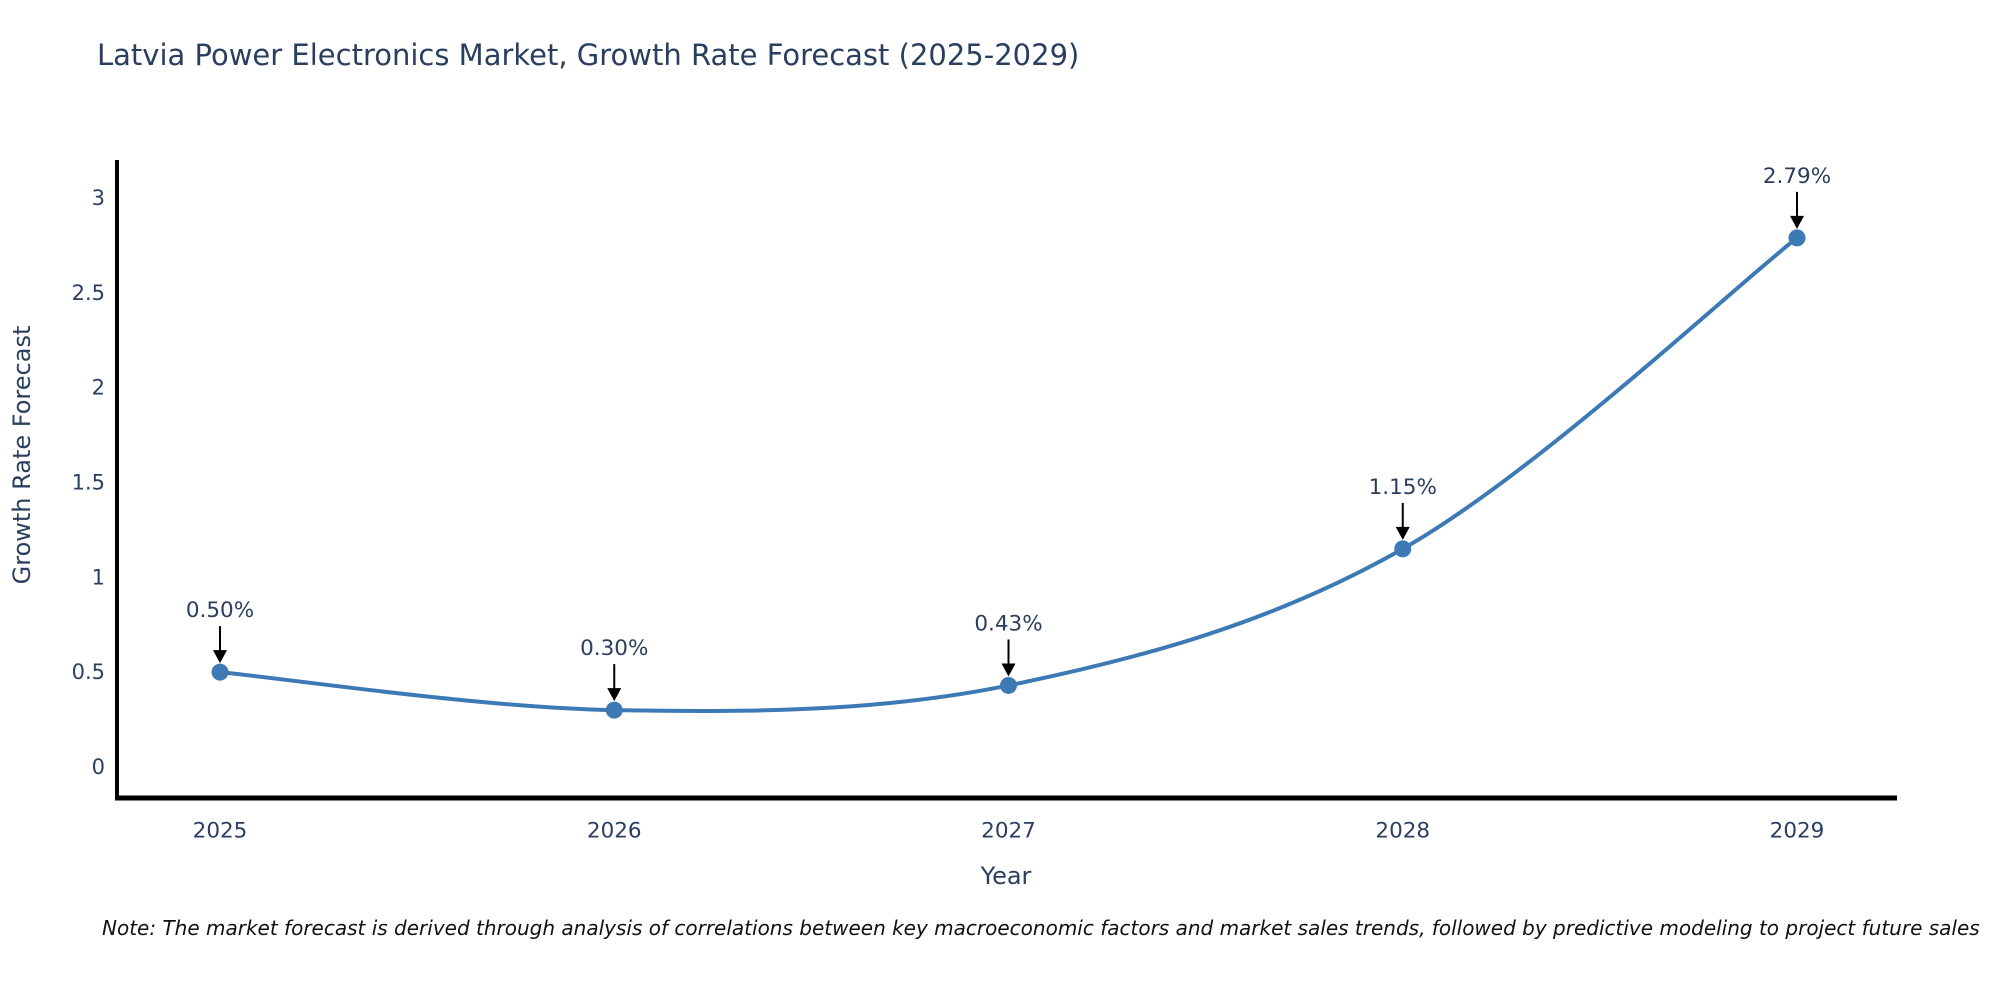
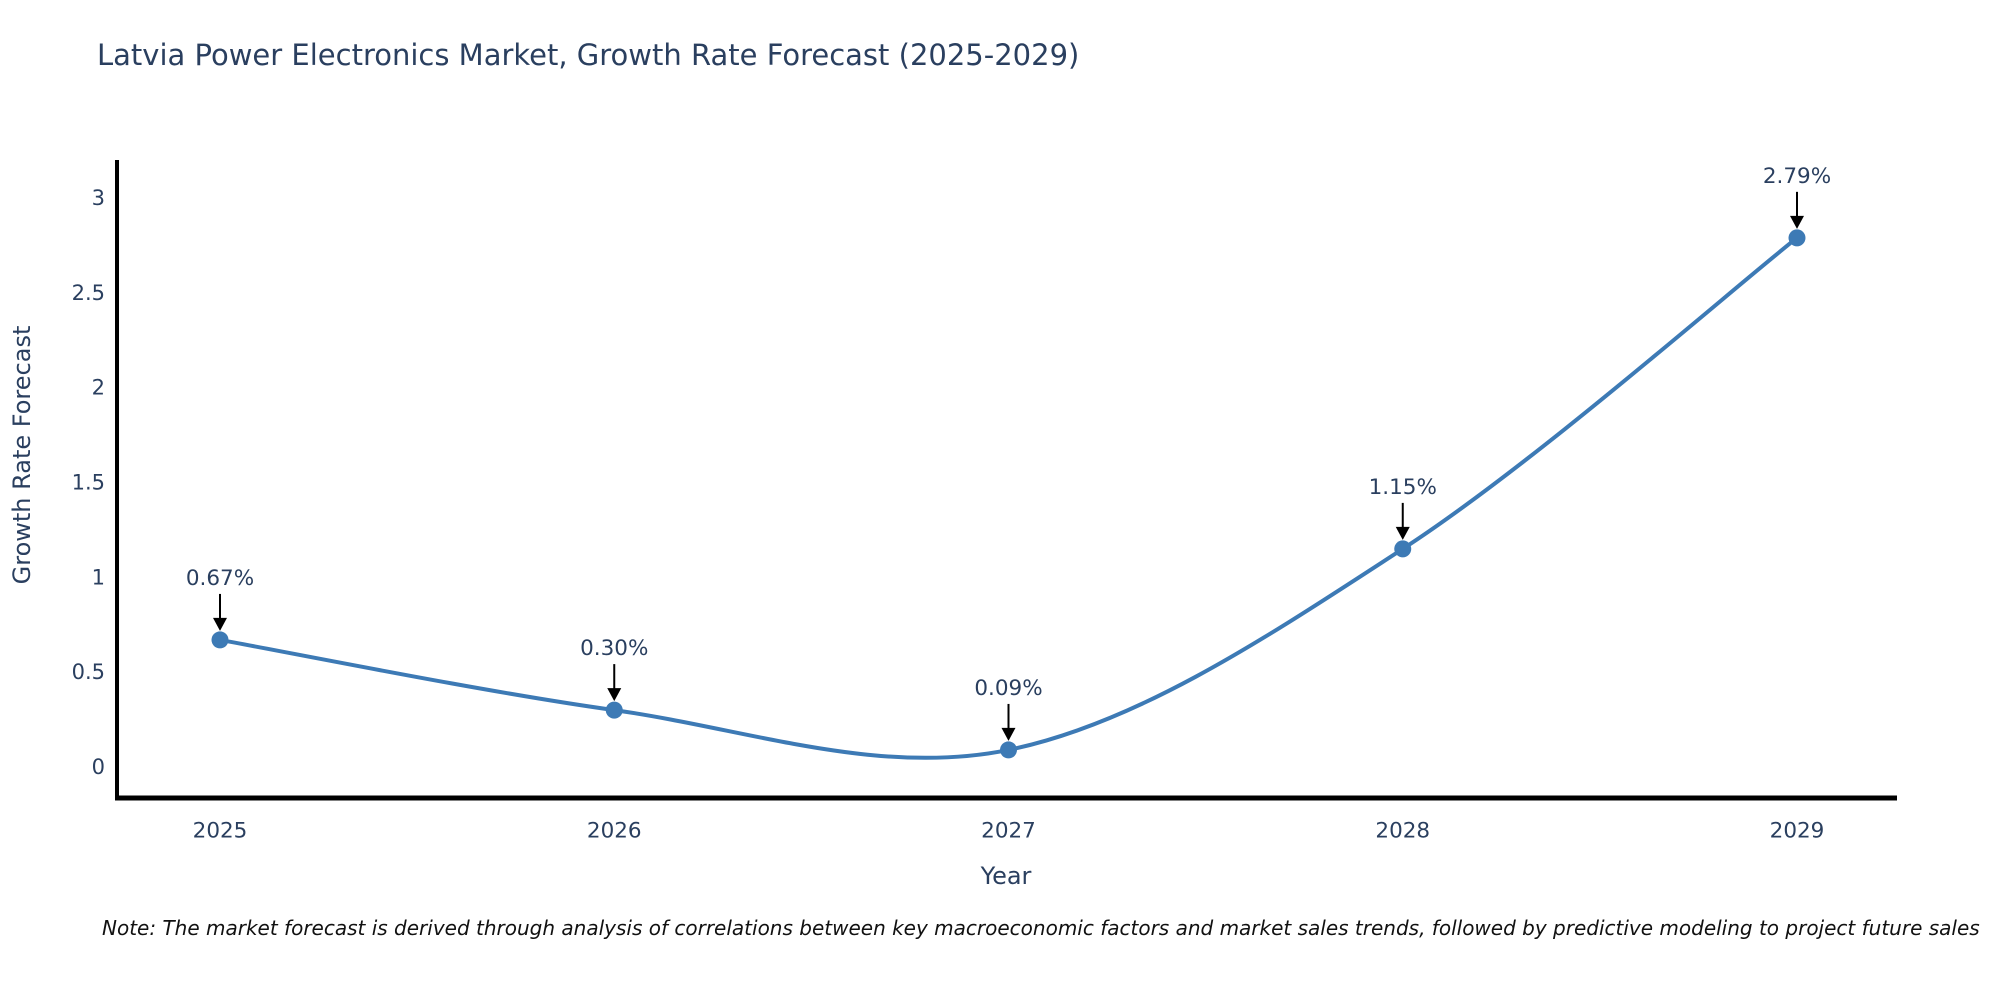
2025: 0.50% -> 0.67%
2027: 0.43% -> 0.09%
